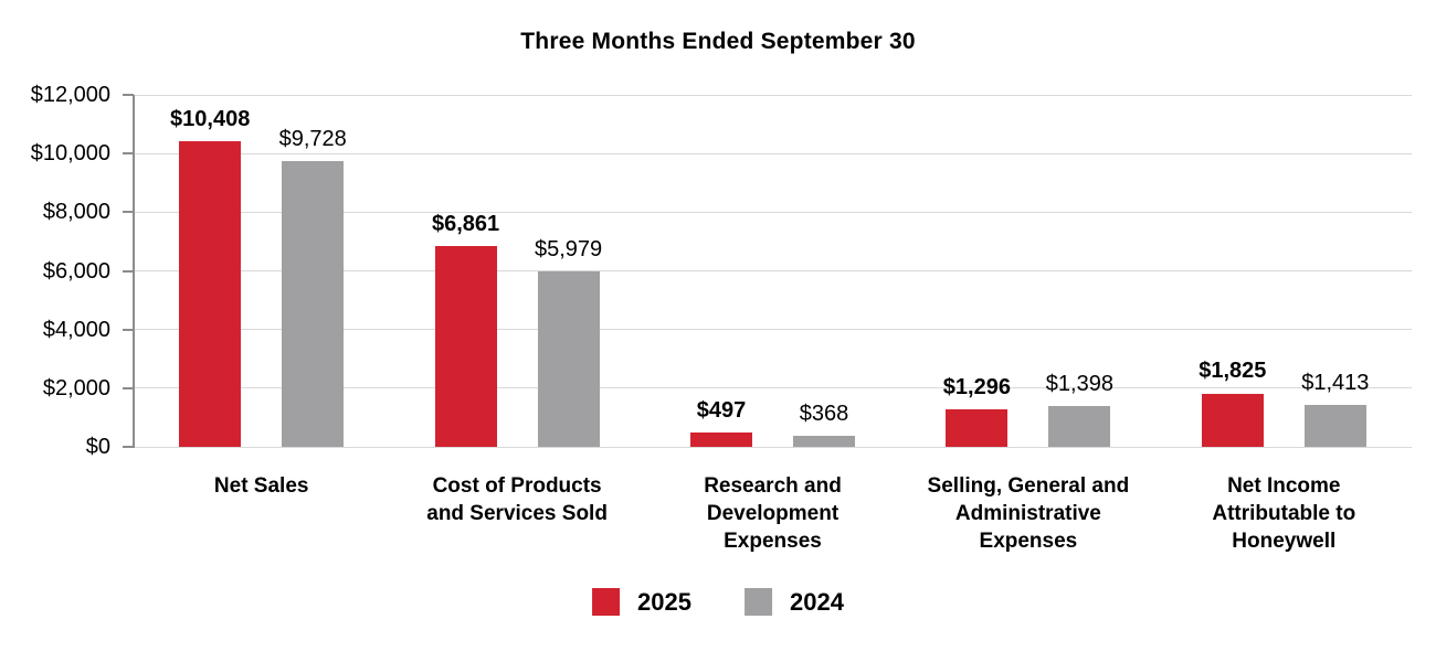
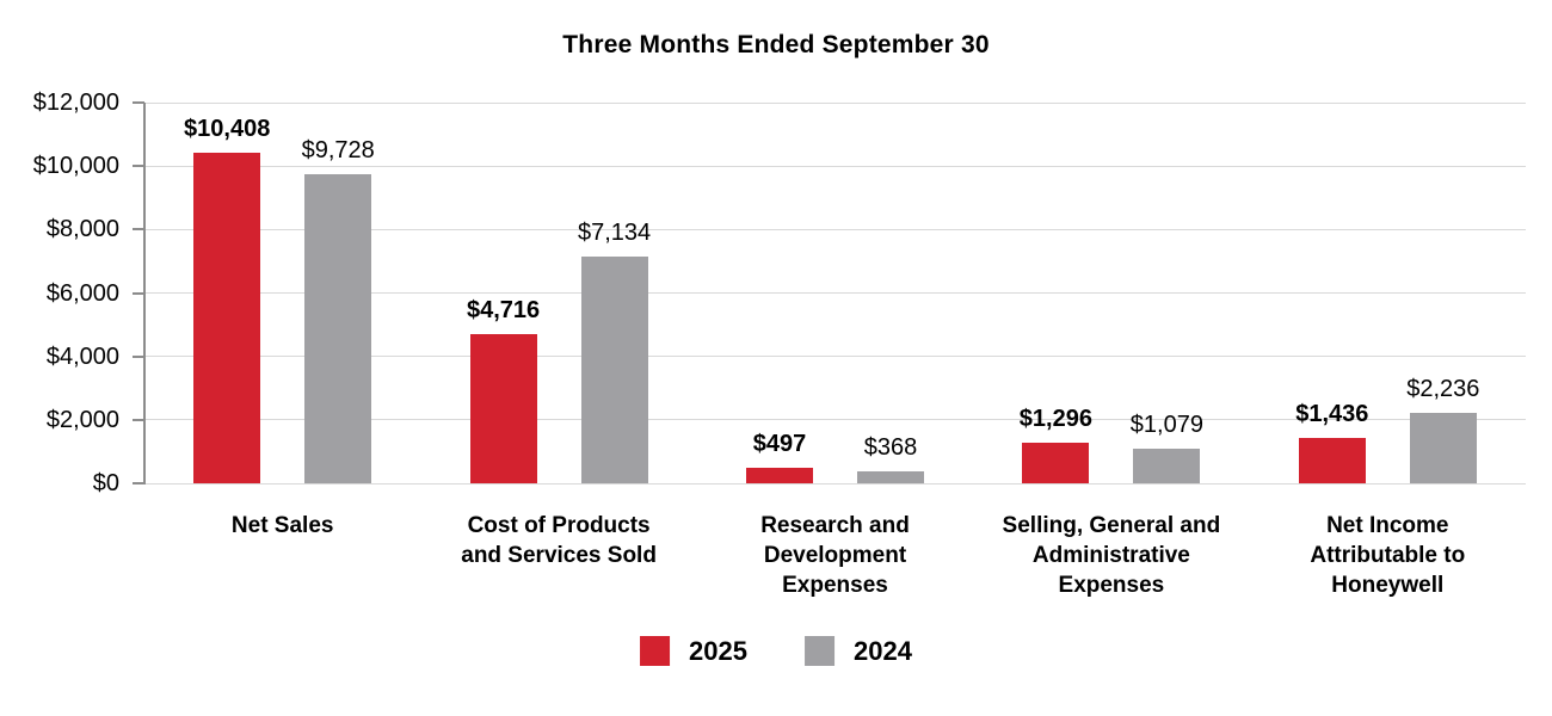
2025/Cost of Products and Services Sold: $6,861 -> $4,716
2024/Cost of Products and Services Sold: $5,979 -> $7,134
2024/Selling, General and Administrative Expenses: $1,398 -> $1,079
2025/Net Income Attributable to Honeywell: $1,825 -> $1,436
2024/Net Income Attributable to Honeywell: $1,413 -> $2,236
